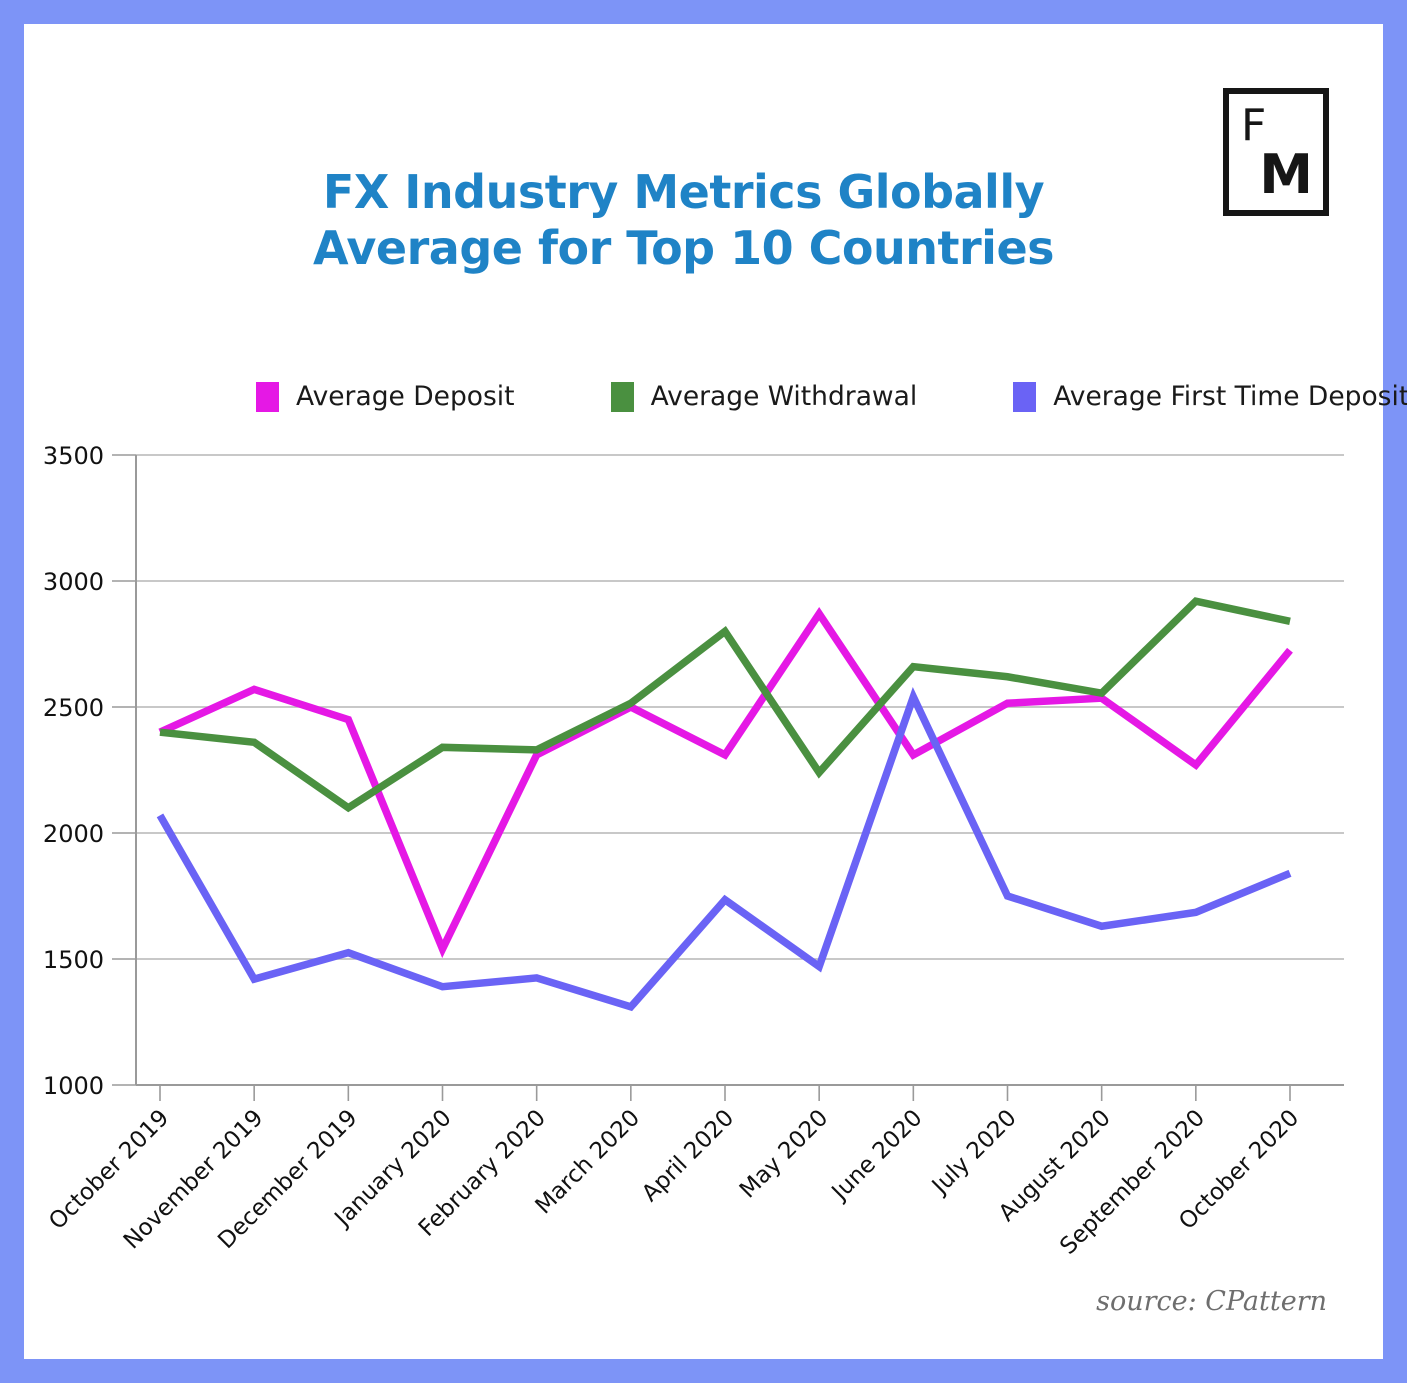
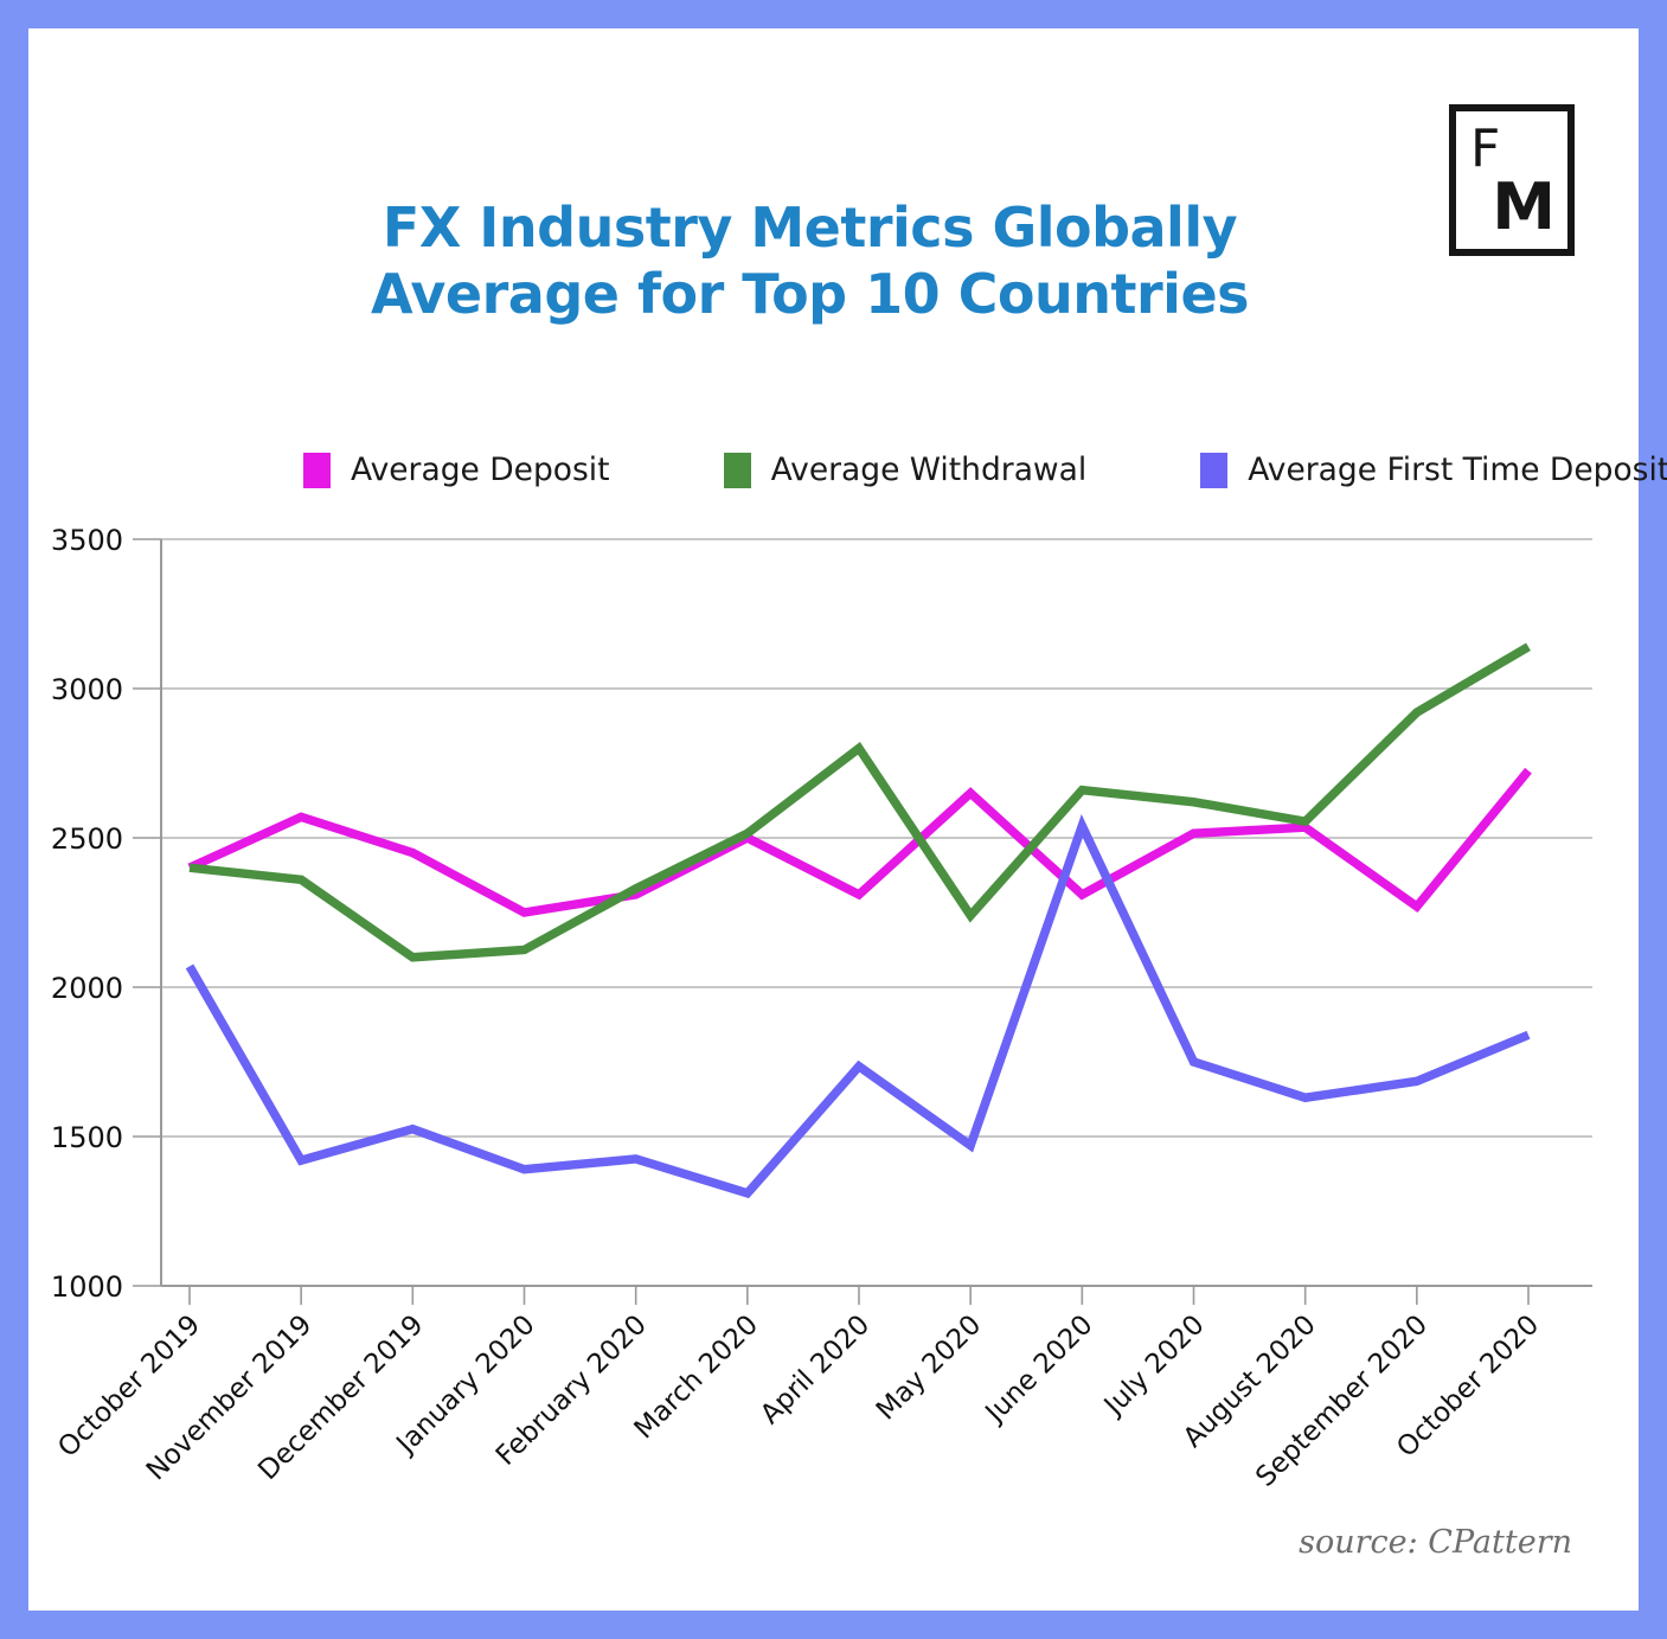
Average Deposit/January 2020: 1540 -> 2250
Average Withdrawal/January 2020: 2340 -> 2120
Average Deposit/May 2020: 2870 -> 2650
Average Withdrawal/October 2020: 2840 -> 3140
